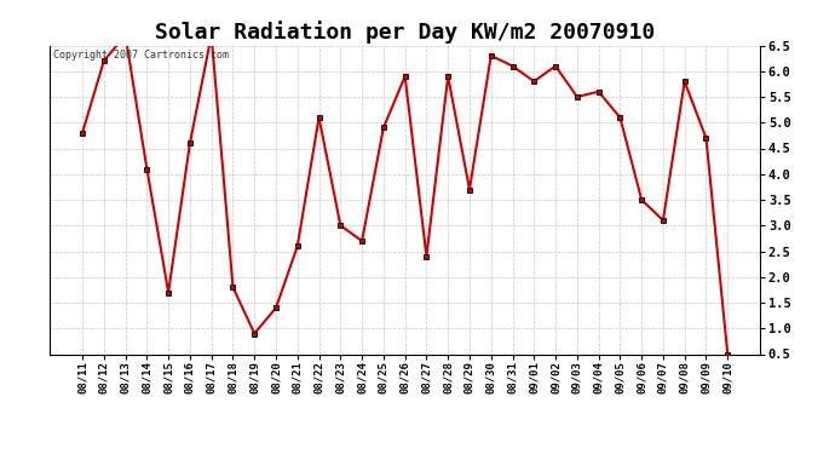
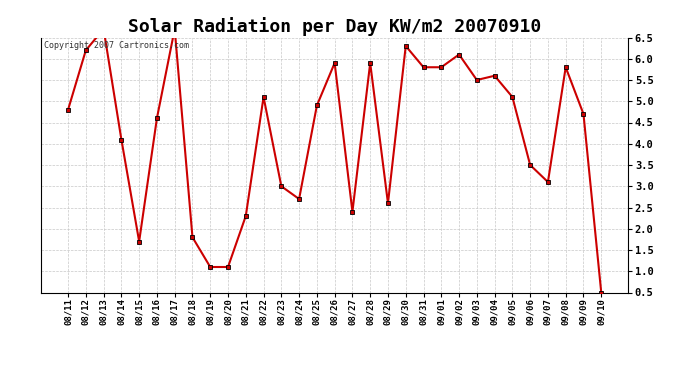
08/19: 0.9 -> 1.1
08/20: 1.4 -> 1.1
08/21: 2.6 -> 2.3
08/29: 3.7 -> 2.6
08/31: 6.1 -> 5.8
